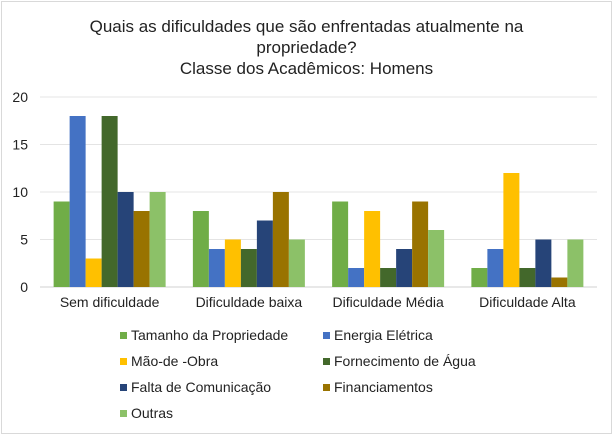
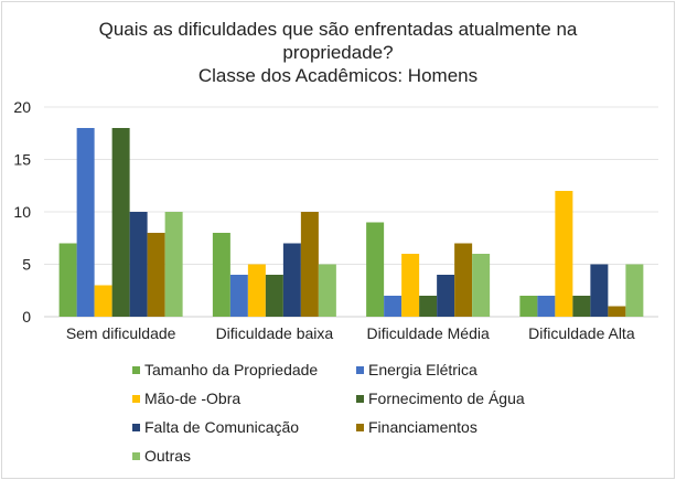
Tamanho da Propriedade/Sem dificuldade: 9 -> 7
Mão-de -Obra/Dificuldade Média: 8 -> 6
Financiamentos/Dificuldade Média: 9 -> 7
Energia Elétrica/Dificuldade Alta: 4 -> 2
